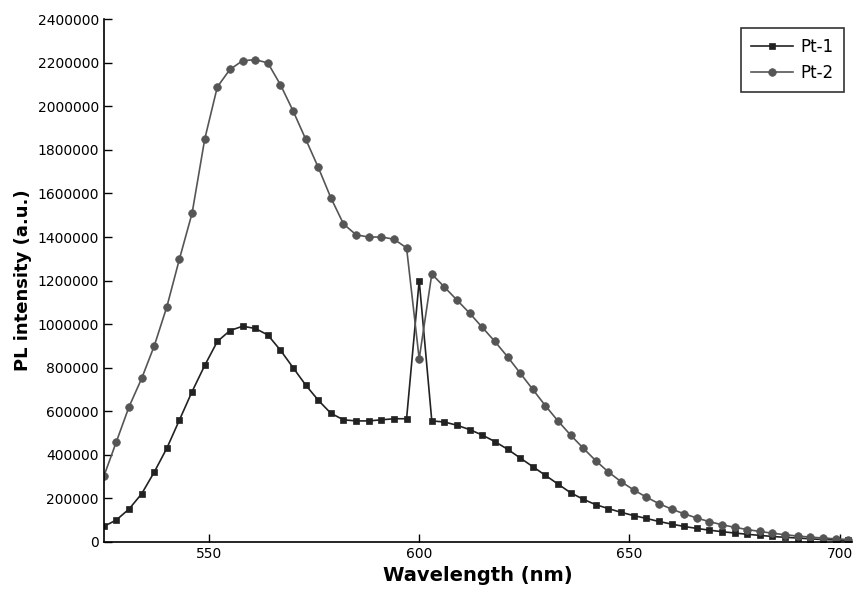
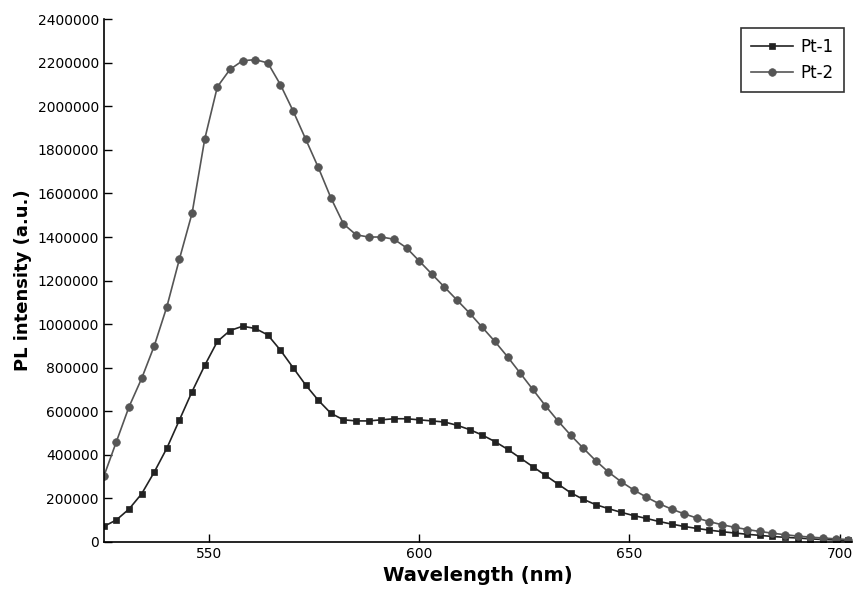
Pt-1/600: 1200000 -> 560000
Pt-2/600: 840000 -> 1290000
